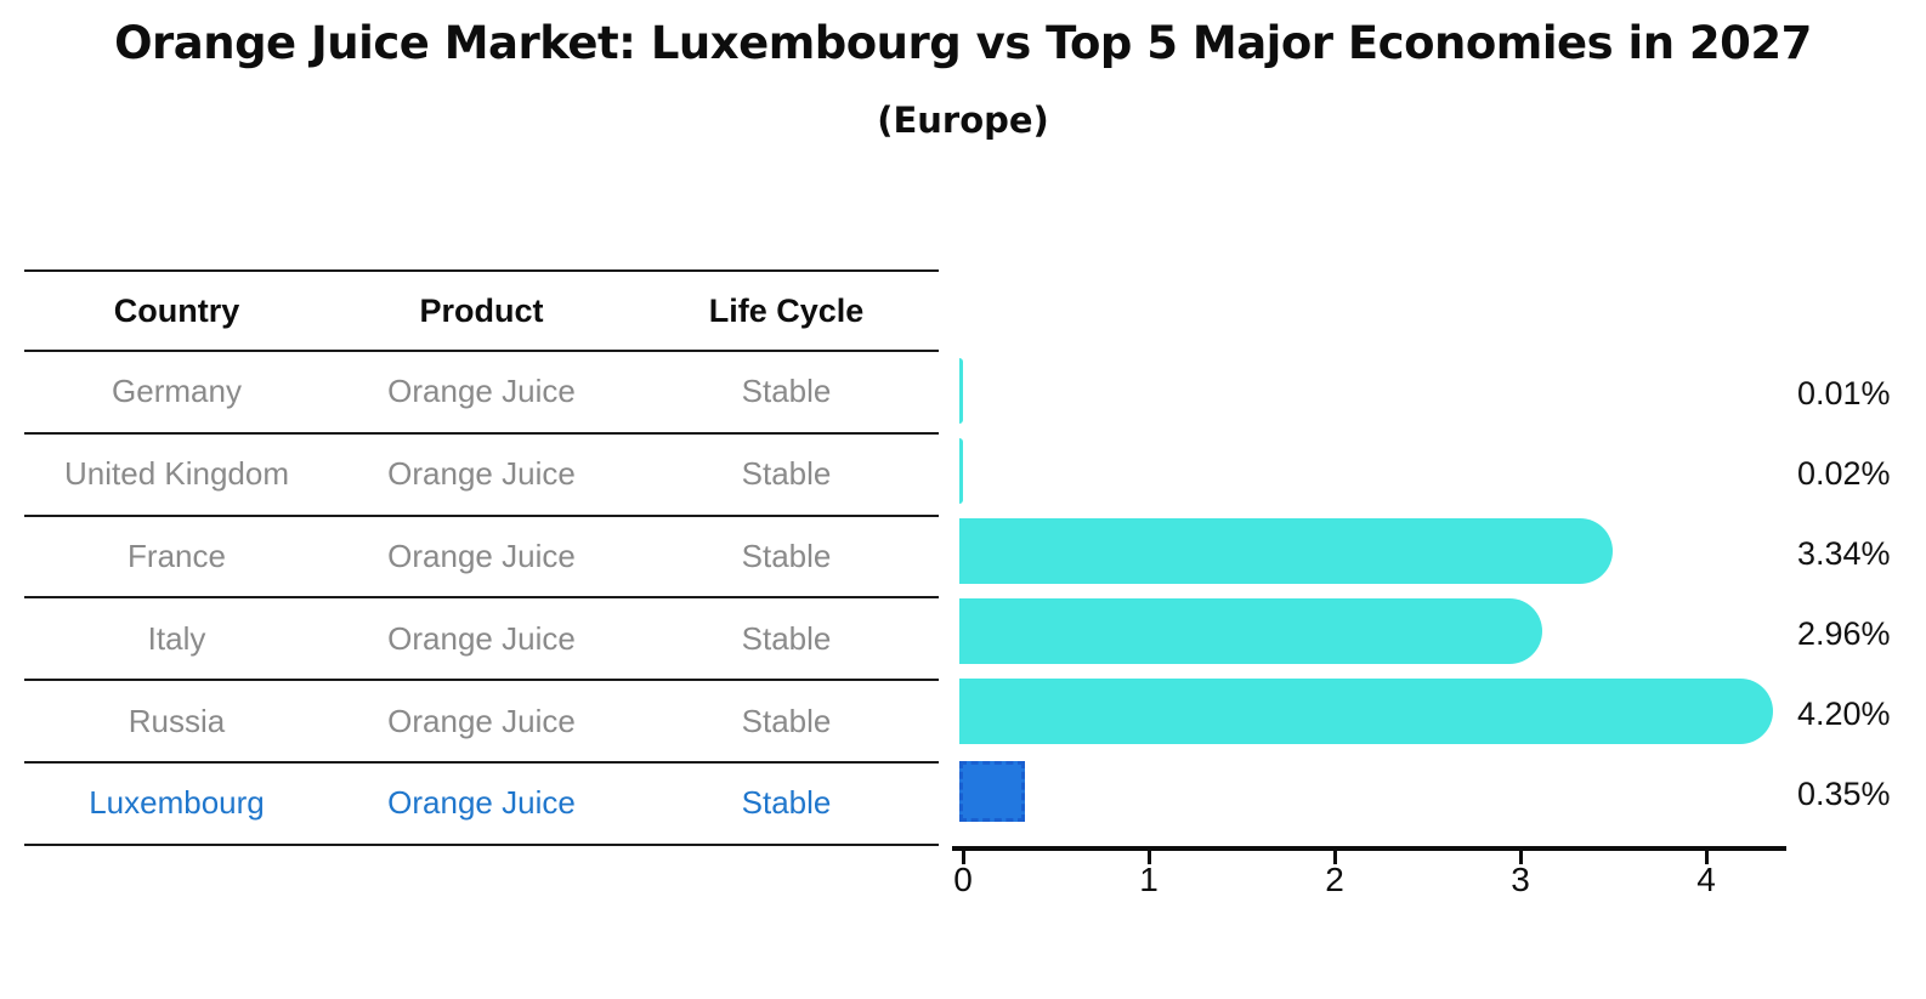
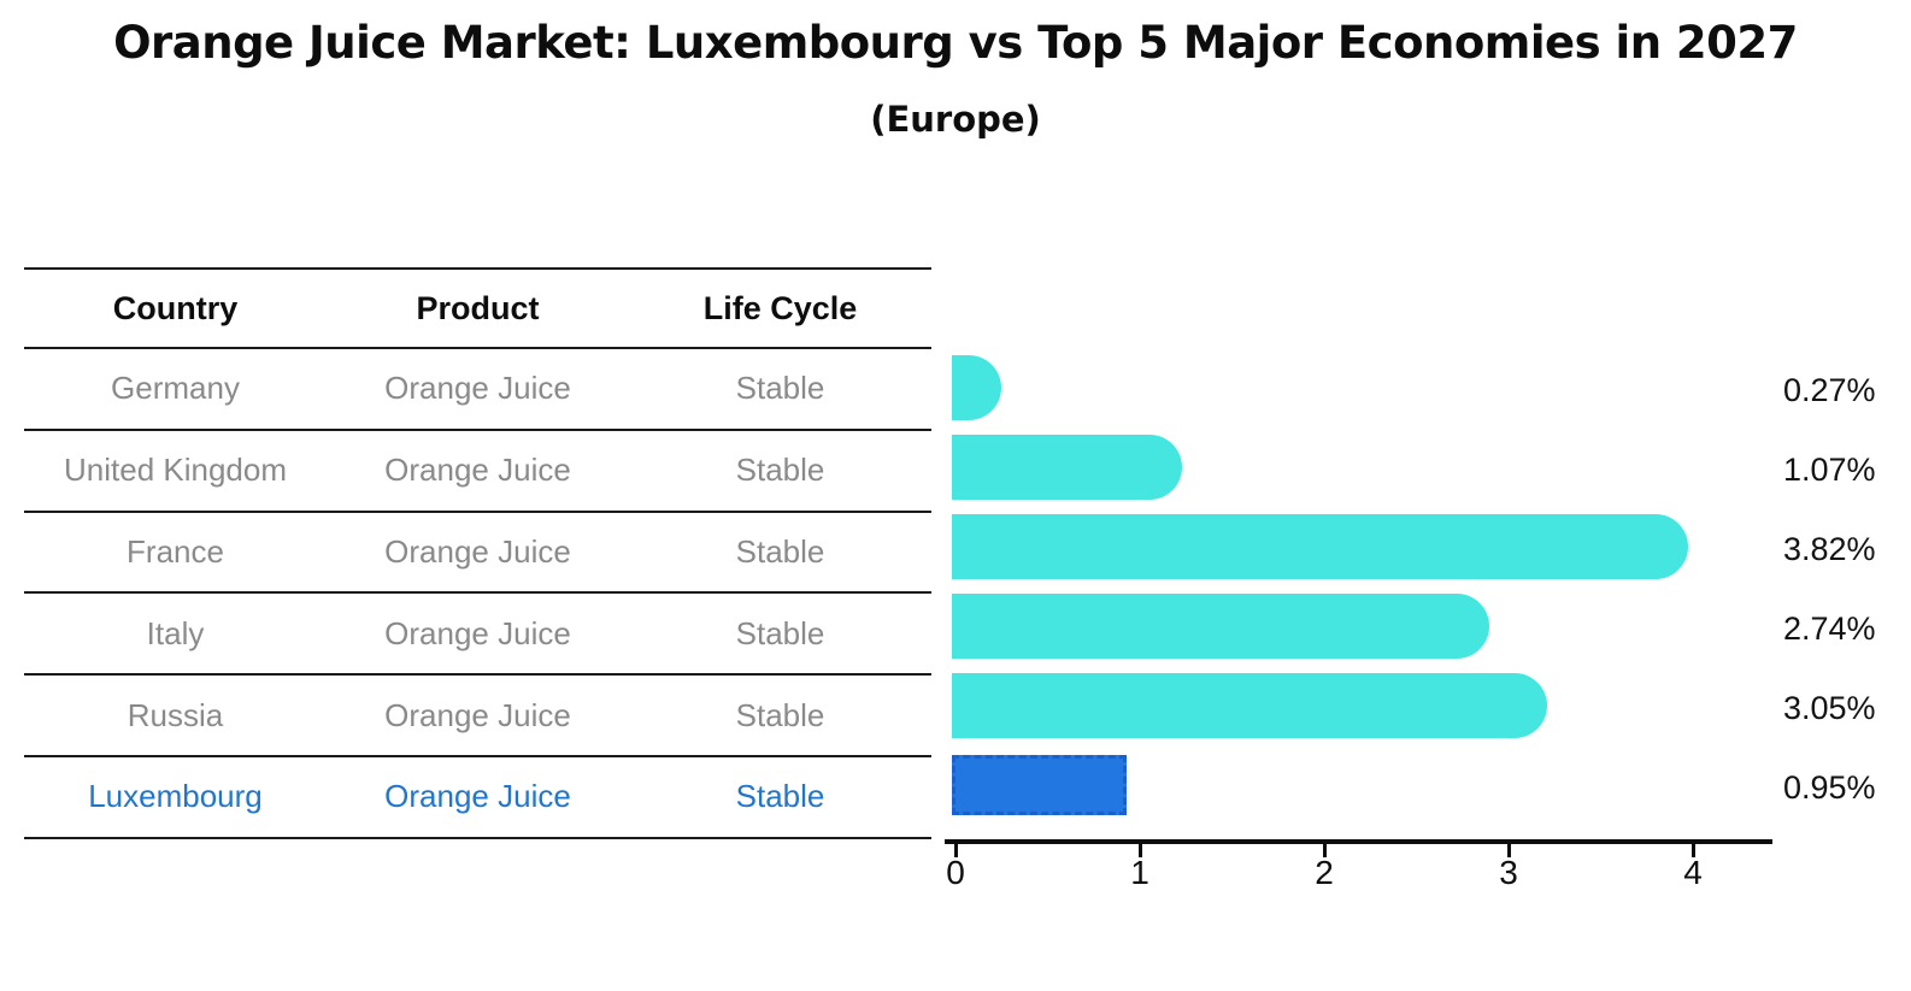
Germany: 0.01% -> 0.27%
United Kingdom: 0.02% -> 1.07%
France: 3.34% -> 3.82%
Italy: 2.96% -> 2.74%
Russia: 4.20% -> 3.05%
Luxembourg: 0.35% -> 0.95%
